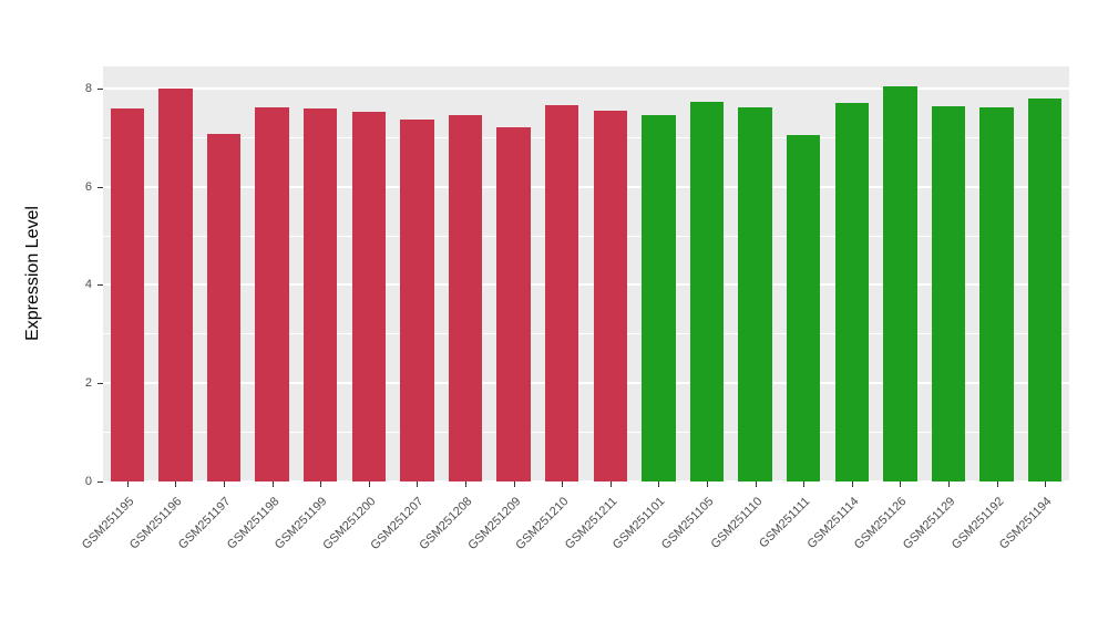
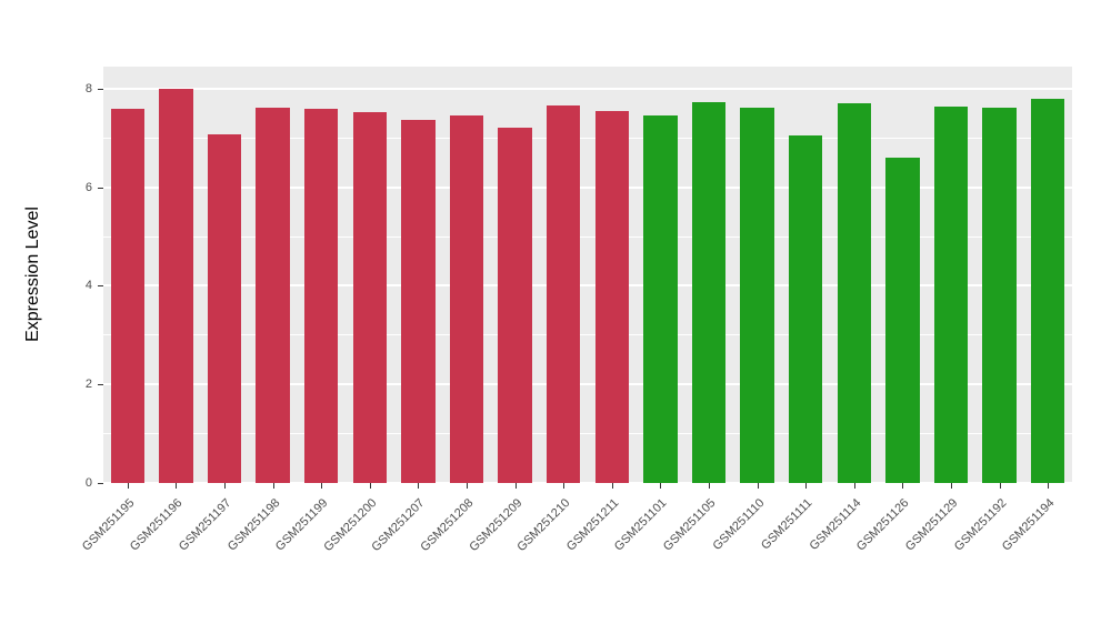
GSM251126: 8.1 -> 6.6
